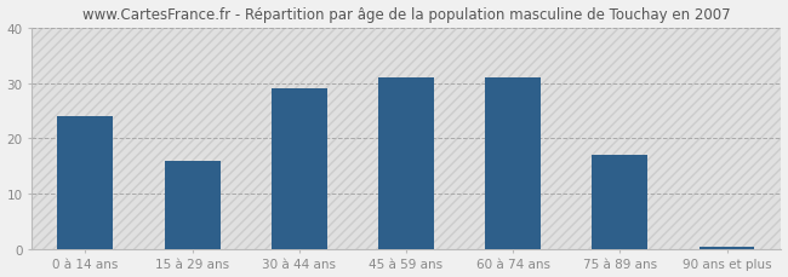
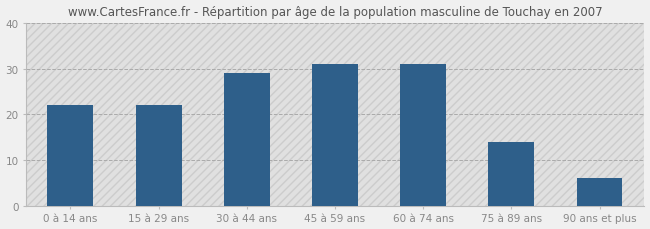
0 à 14 ans: 24.0 -> 22.0
15 à 29 ans: 16.0 -> 22.0
75 à 89 ans: 17.0 -> 14.0
90 ans et plus: 0.5 -> 6.0
